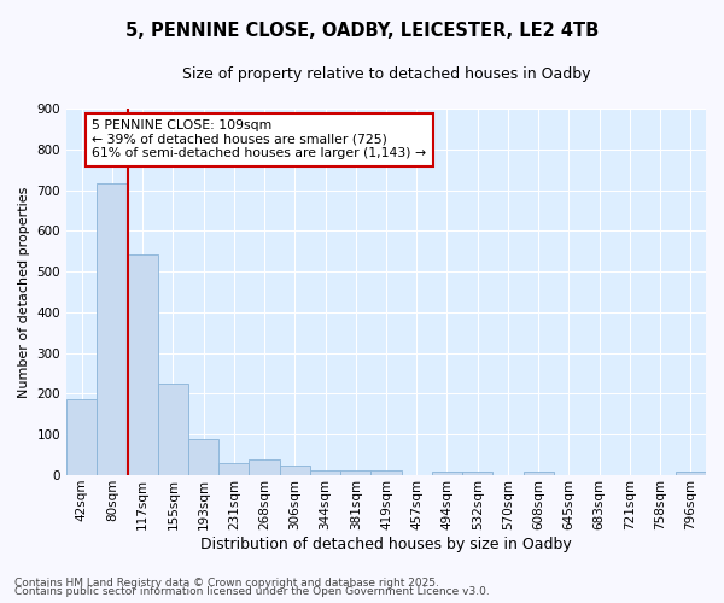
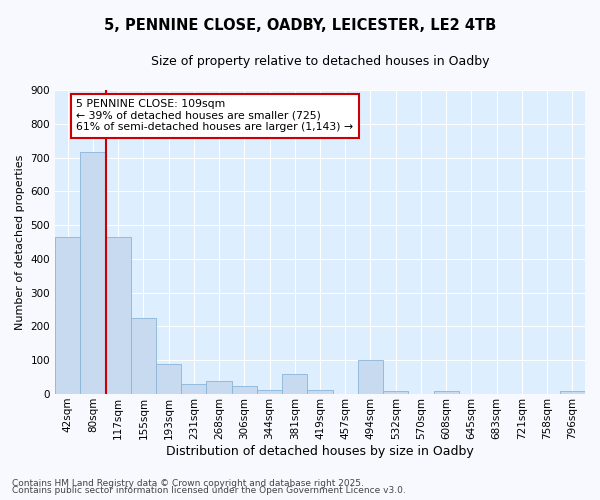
42sqm: 188 -> 465
117sqm: 543 -> 465
381sqm: 12 -> 60
494sqm: 8 -> 100
